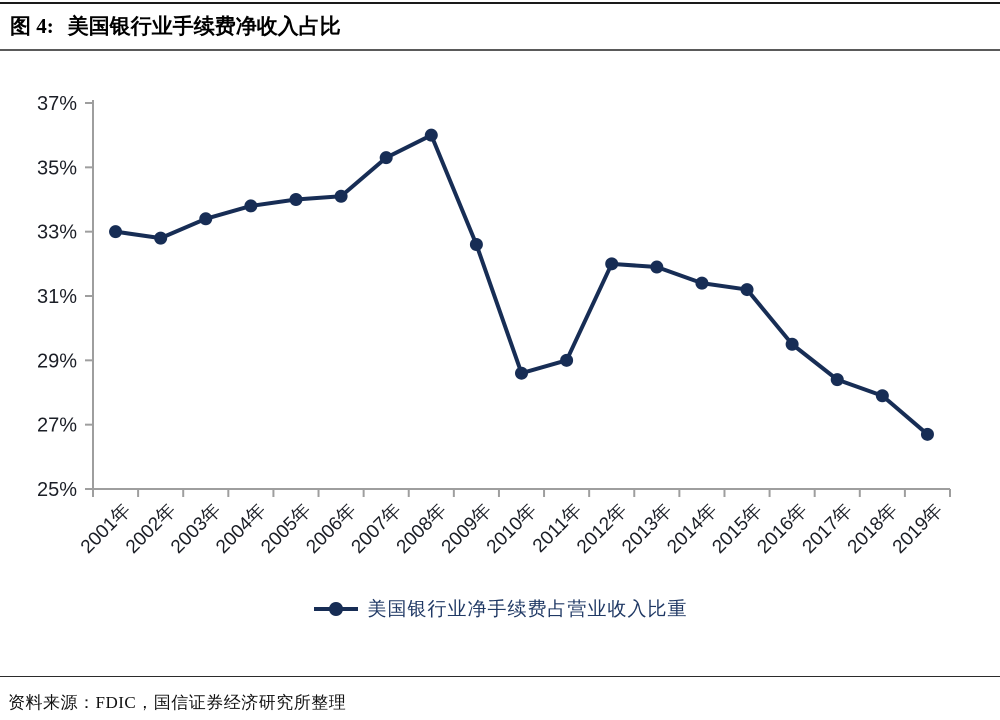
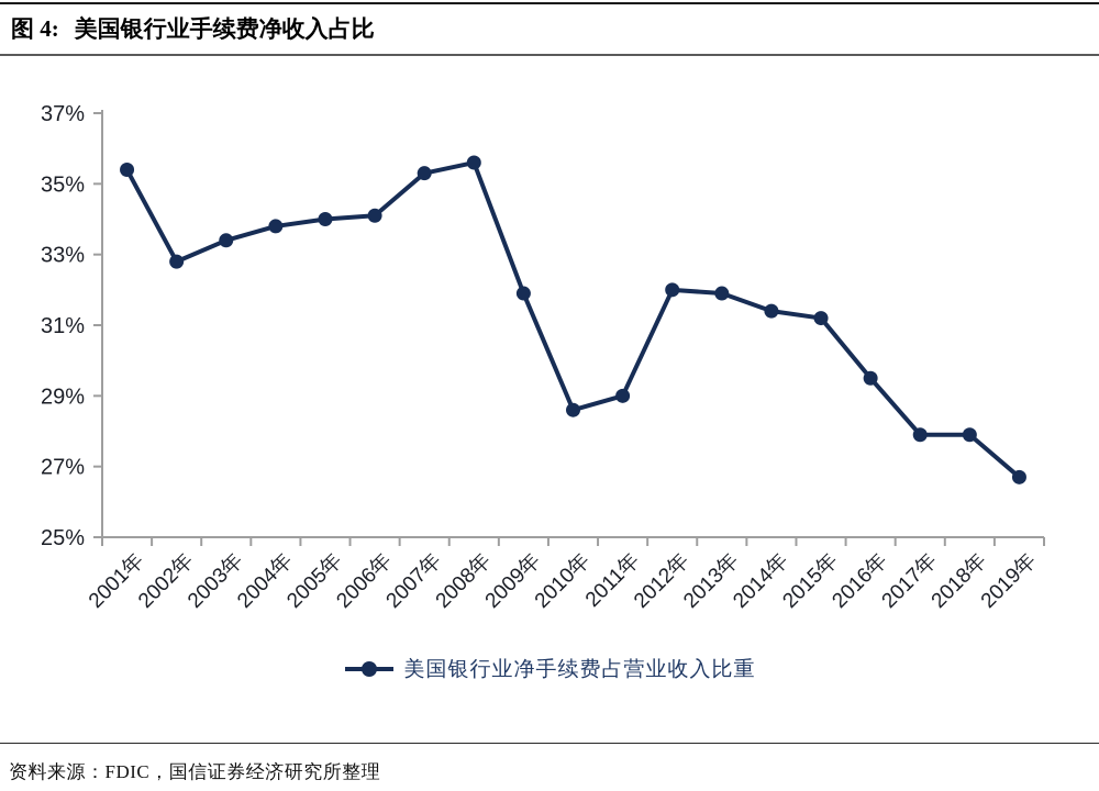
2001年: 33.0% -> 35.4%
2008年: 36.0% -> 35.6%
2009年: 32.6% -> 31.9%
2017年: 28.4% -> 27.9%
